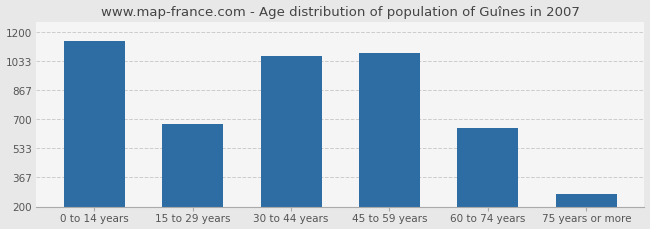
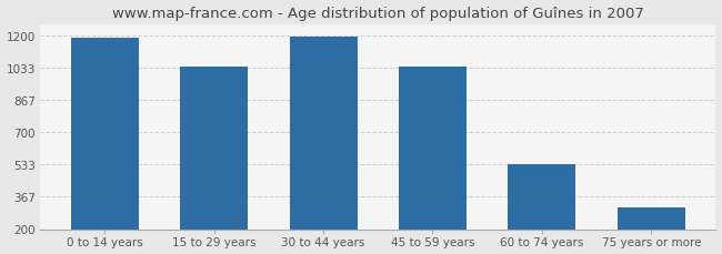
0 to 14 years: 1150 -> 1190
15 to 29 years: 670 -> 1040
30 to 44 years: 1060 -> 1200
45 to 59 years: 1080 -> 1040
60 to 74 years: 650 -> 530
75 years or more: 270 -> 310
